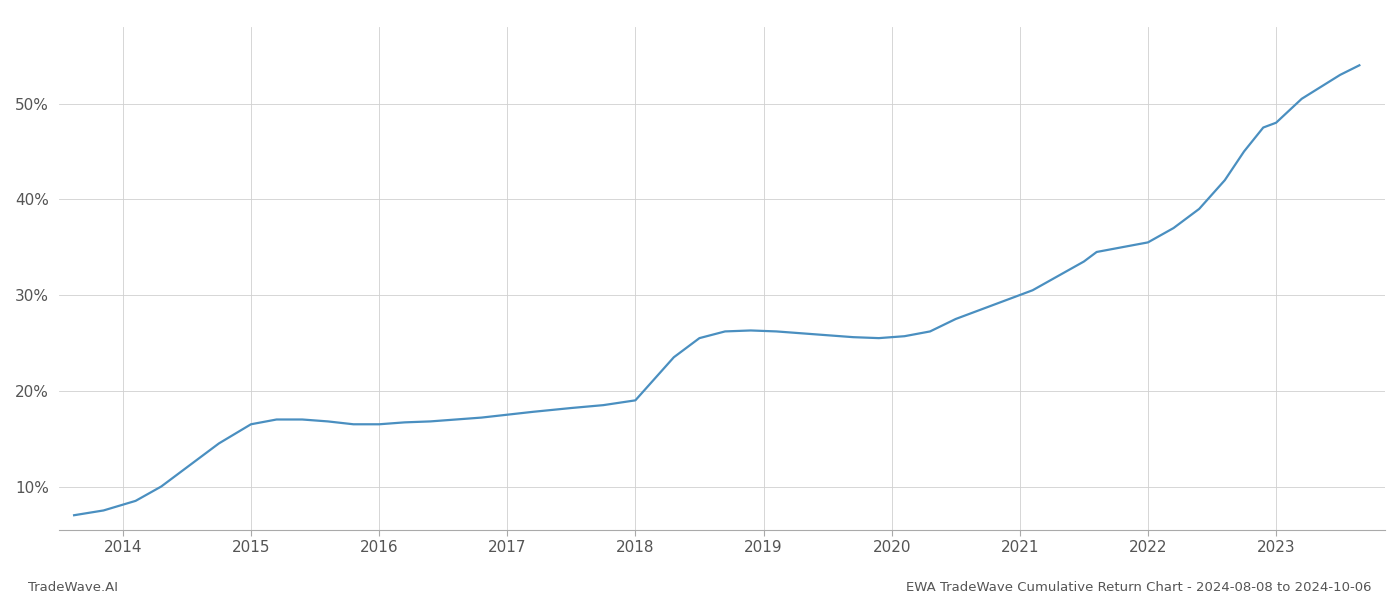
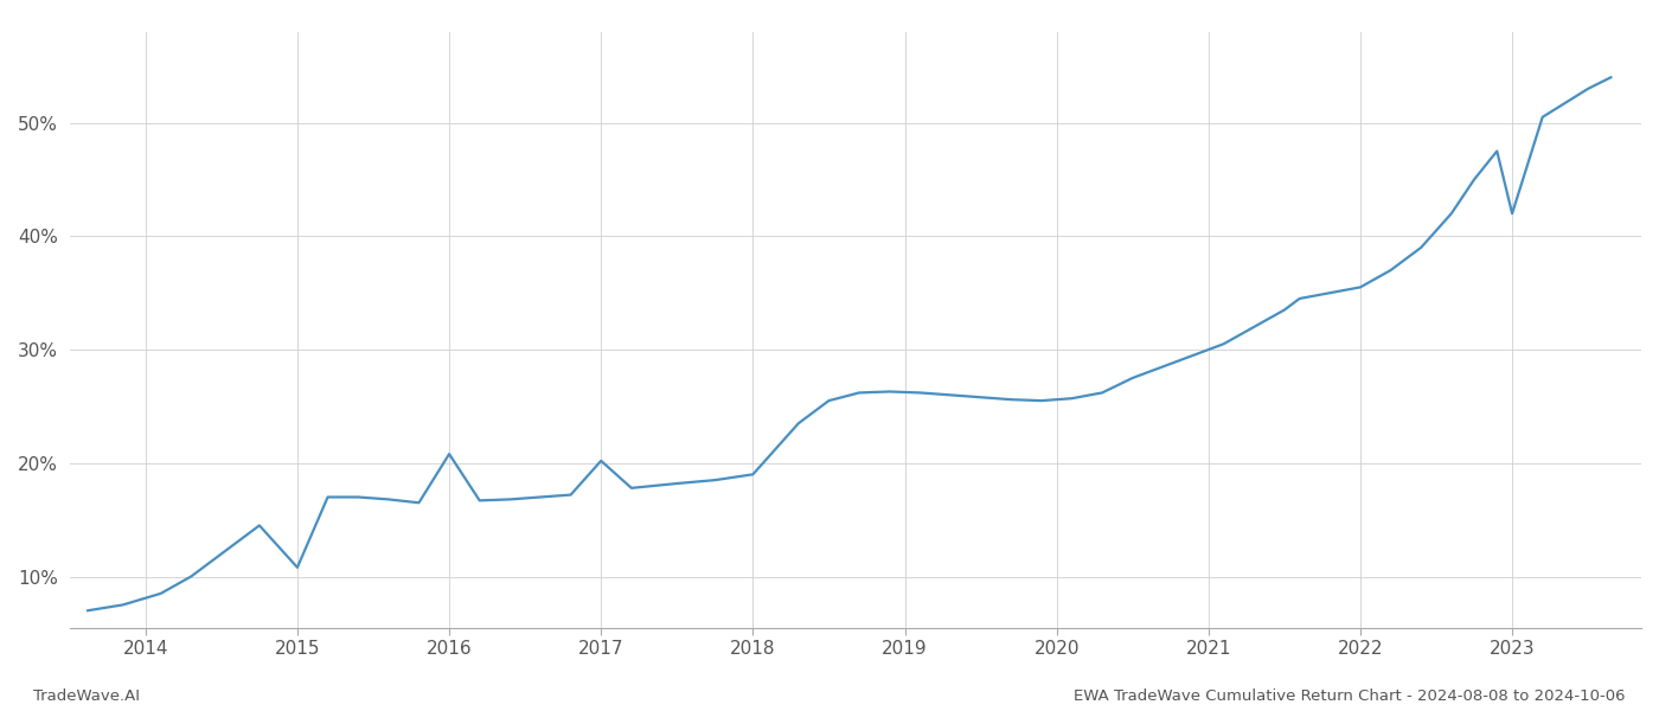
2015: 16.5% -> 10.8%
2016: 16.5% -> 20.8%
2017: 17.5% -> 20.2%
2023: 48.0% -> 42.0%
